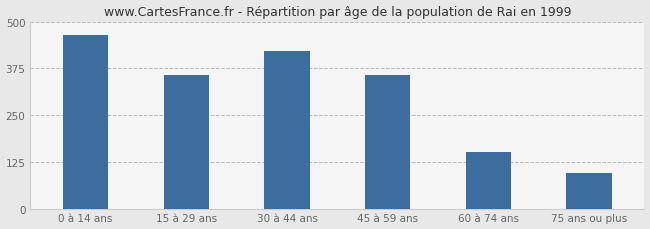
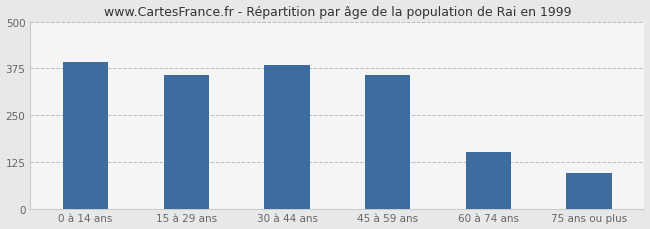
0 à 14 ans: 465 -> 393
30 à 44 ans: 420 -> 383
